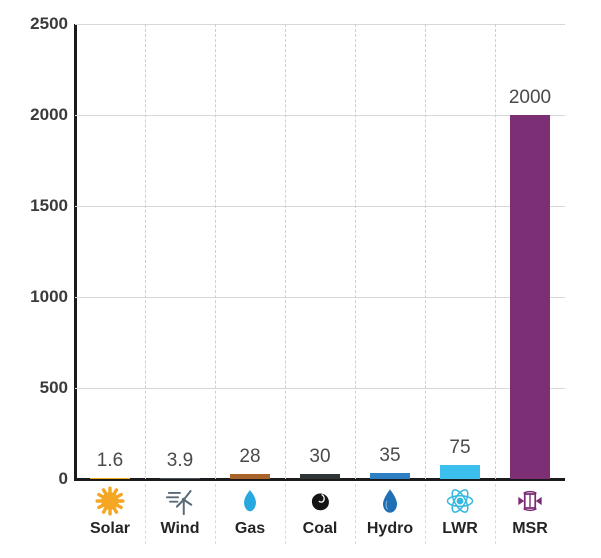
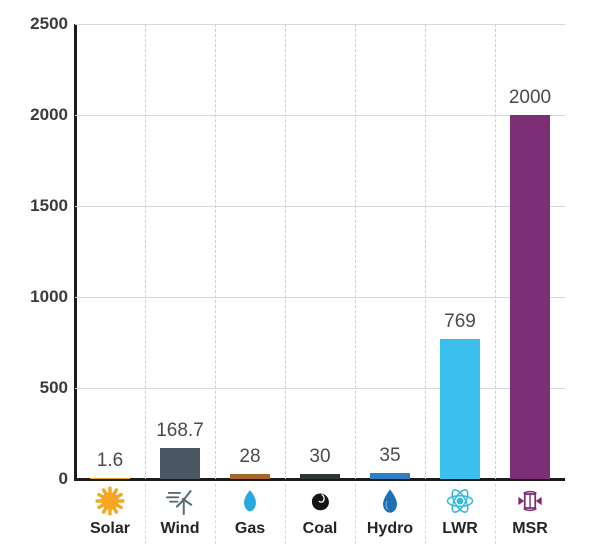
Wind: 3.9 -> 168.7
LWR: 75 -> 769
